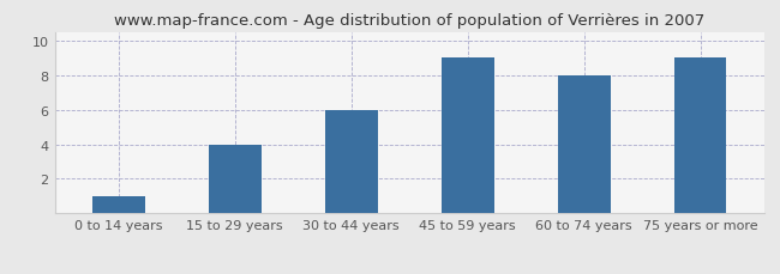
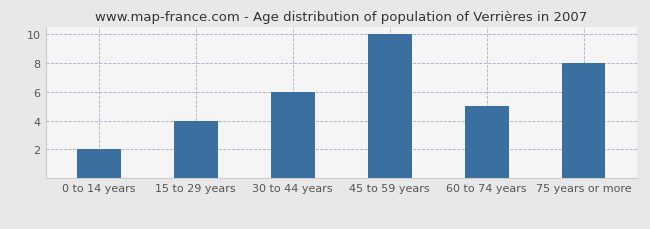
0 to 14 years: 1 -> 2
45 to 59 years: 9 -> 10
60 to 74 years: 8 -> 5
75 years or more: 9 -> 8
